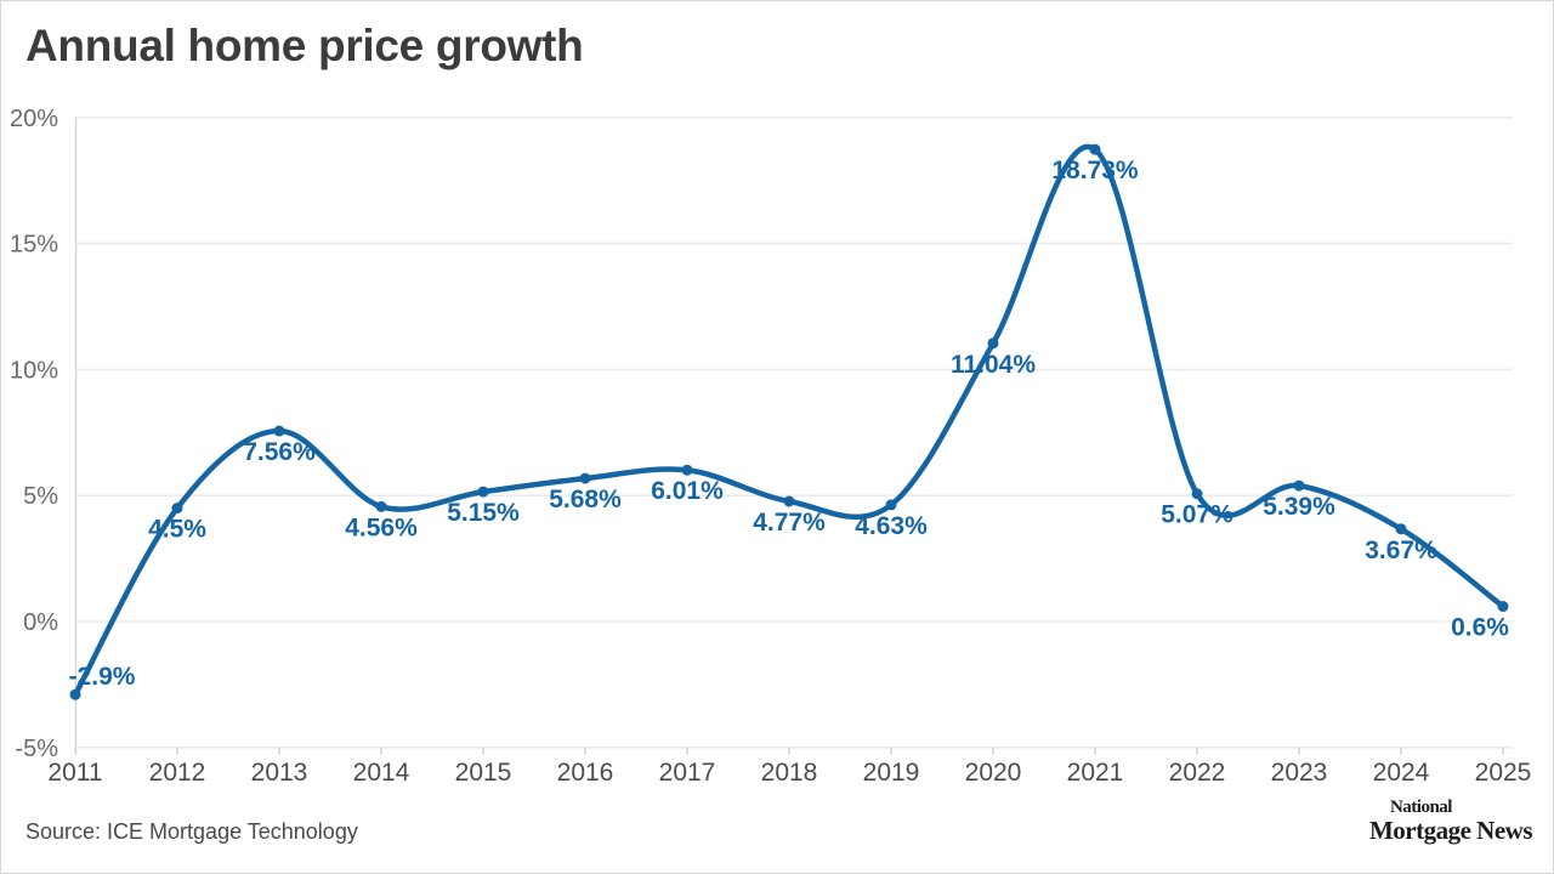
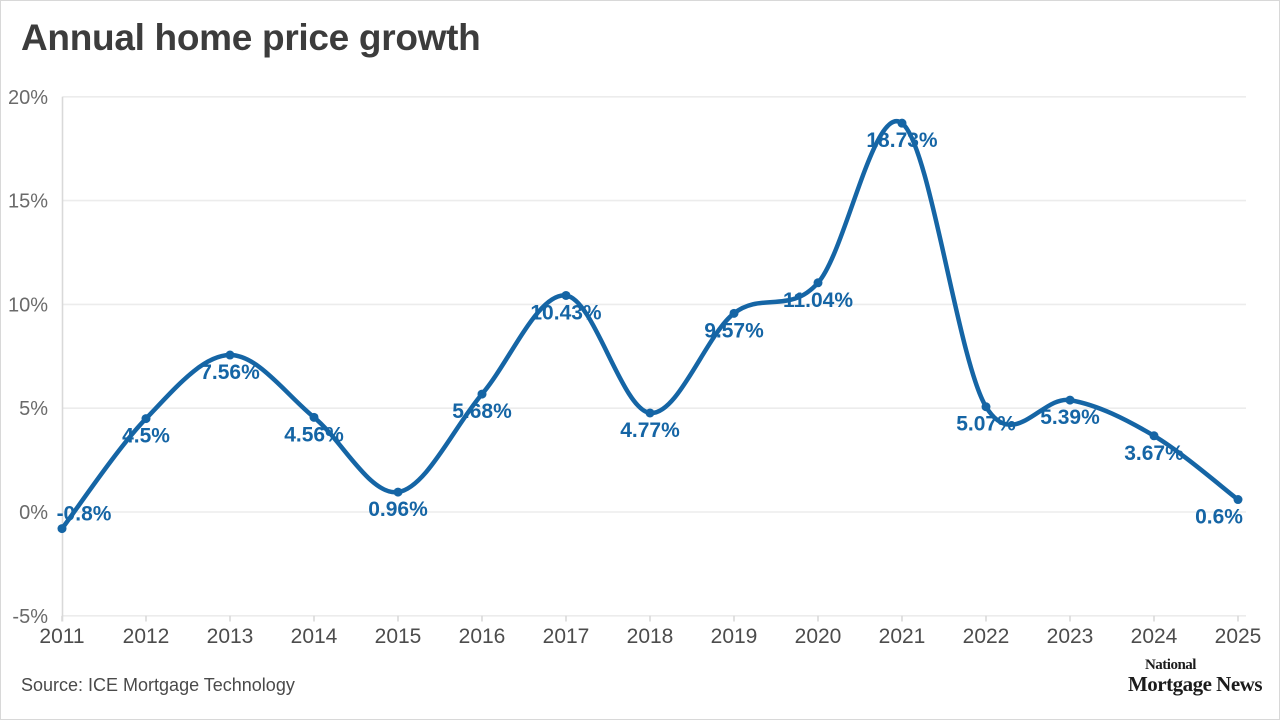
2011: -2.9% -> -0.8%
2015: 5.15% -> 0.96%
2017: 6.01% -> 10.43%
2019: 4.63% -> 9.57%
